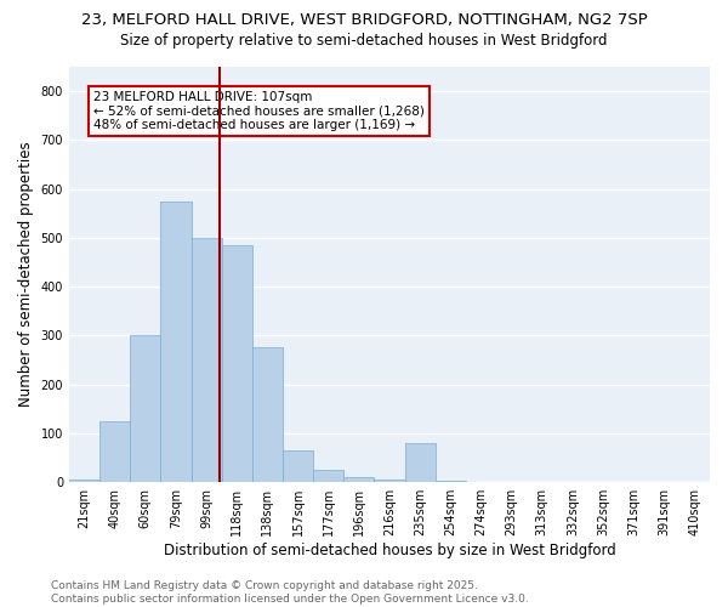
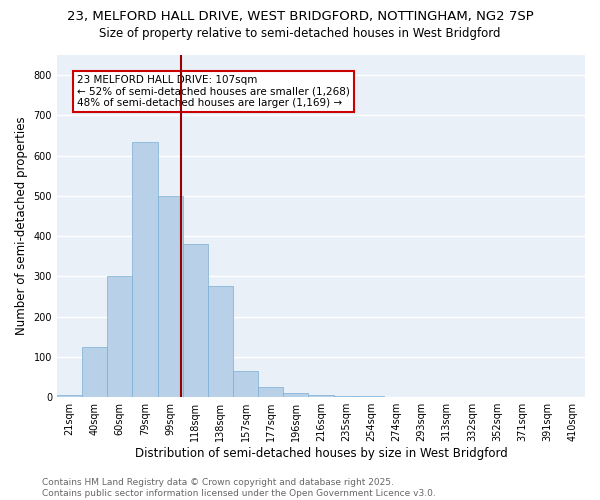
79sqm: 575 -> 635
118sqm: 485 -> 380
235sqm: 80 -> 3
